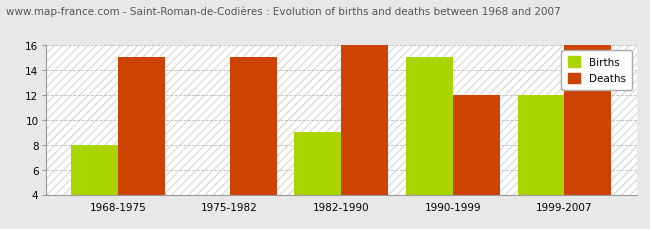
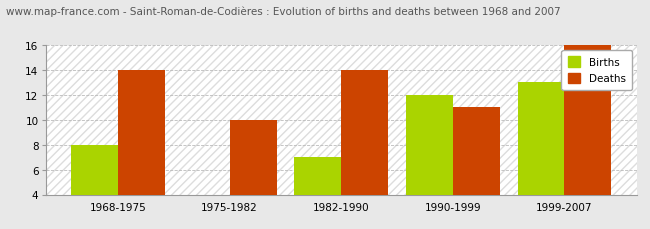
Deaths/1968-1975: 15 -> 14
Deaths/1975-1982: 15 -> 10
Births/1982-1990: 9 -> 7
Deaths/1982-1990: 16 -> 14
Births/1990-1999: 15 -> 12
Deaths/1990-1999: 12 -> 11
Births/1999-2007: 12 -> 13
